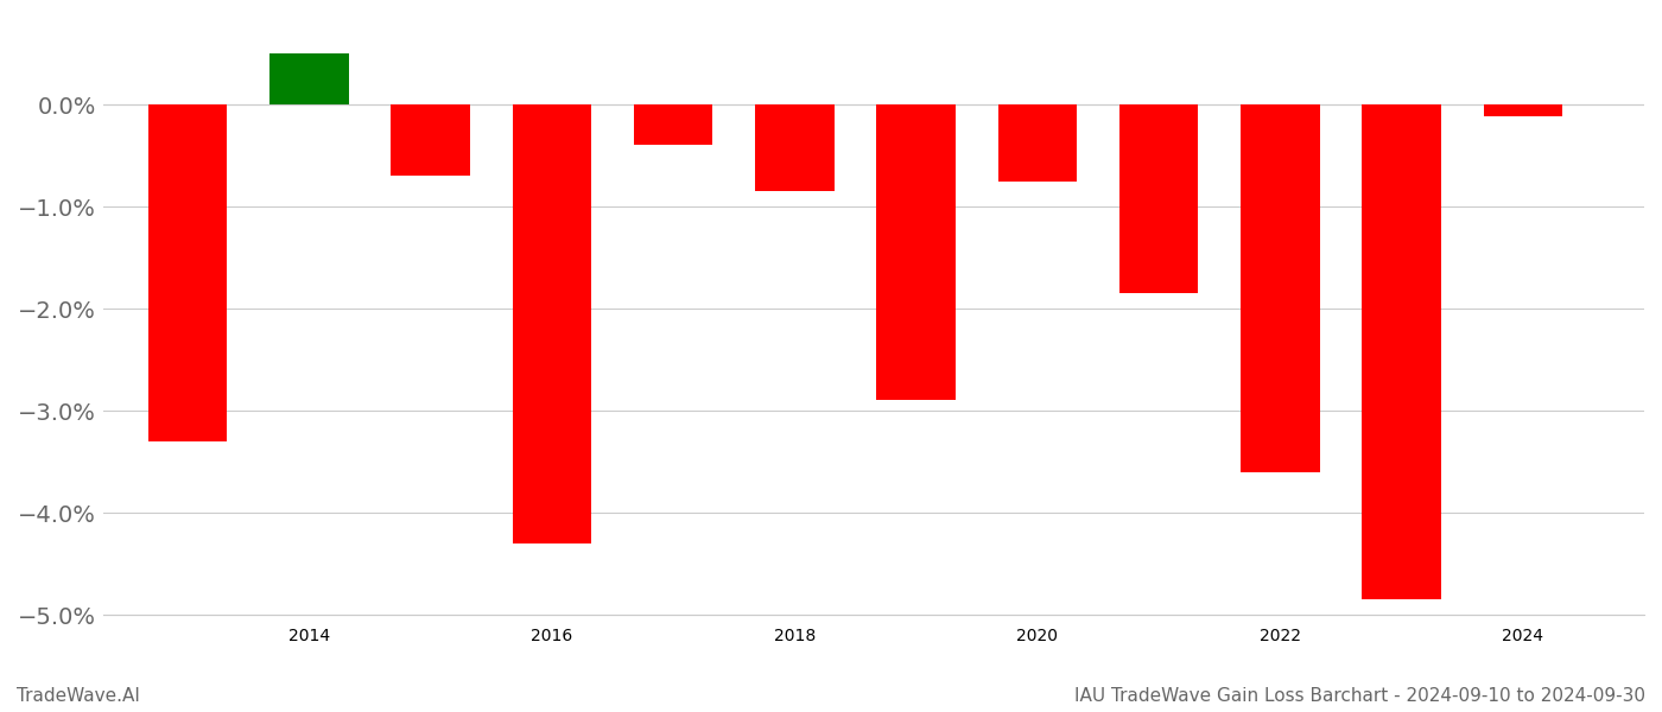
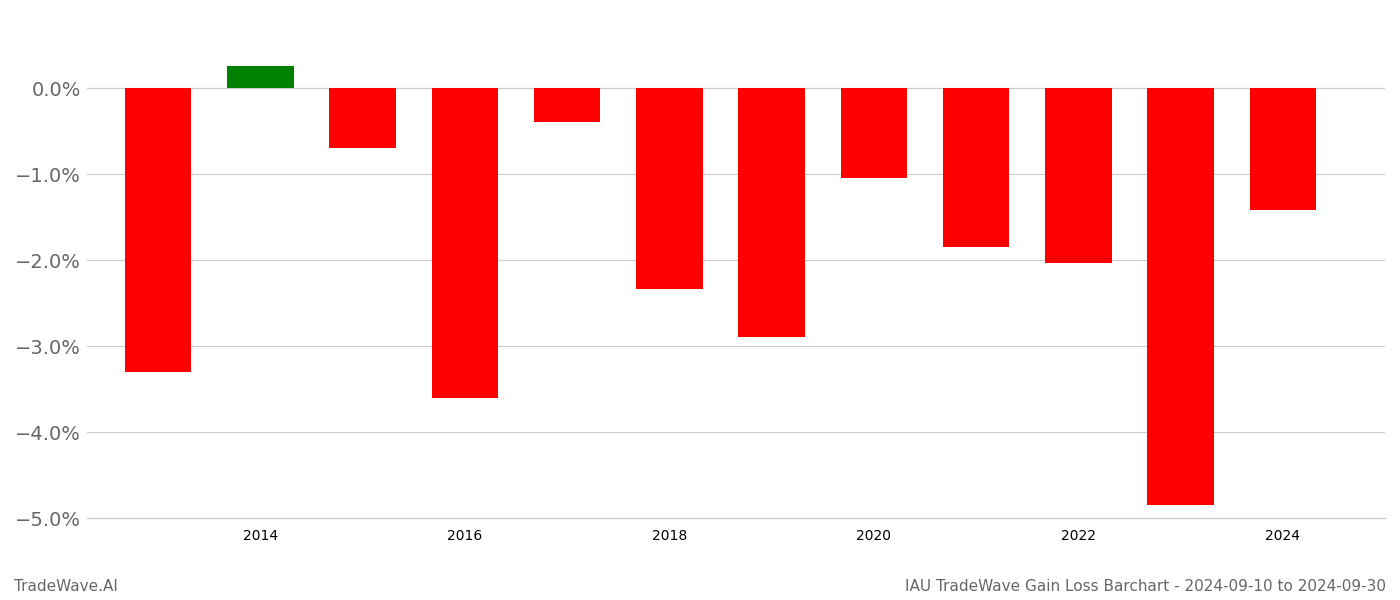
2014: 0.50% -> 0.26%
2016: -4.30% -> -3.60%
2018: -0.85% -> -2.34%
2020: -0.75% -> -1.04%
2022: -3.60% -> -2.04%
2024: -0.12% -> -1.42%
